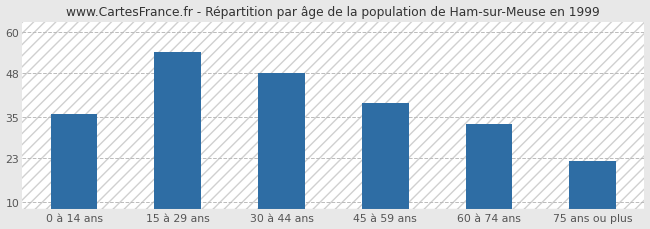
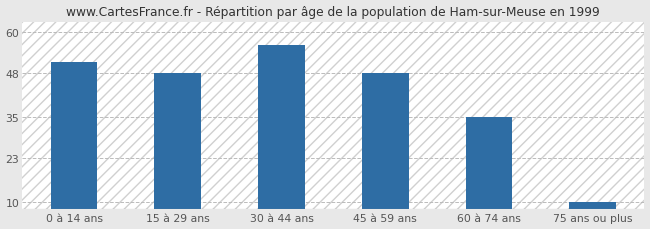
0 à 14 ans: 36 -> 51
15 à 29 ans: 54 -> 48
30 à 44 ans: 48 -> 56
45 à 59 ans: 39 -> 48
60 à 74 ans: 33 -> 35
75 ans ou plus: 22 -> 10
